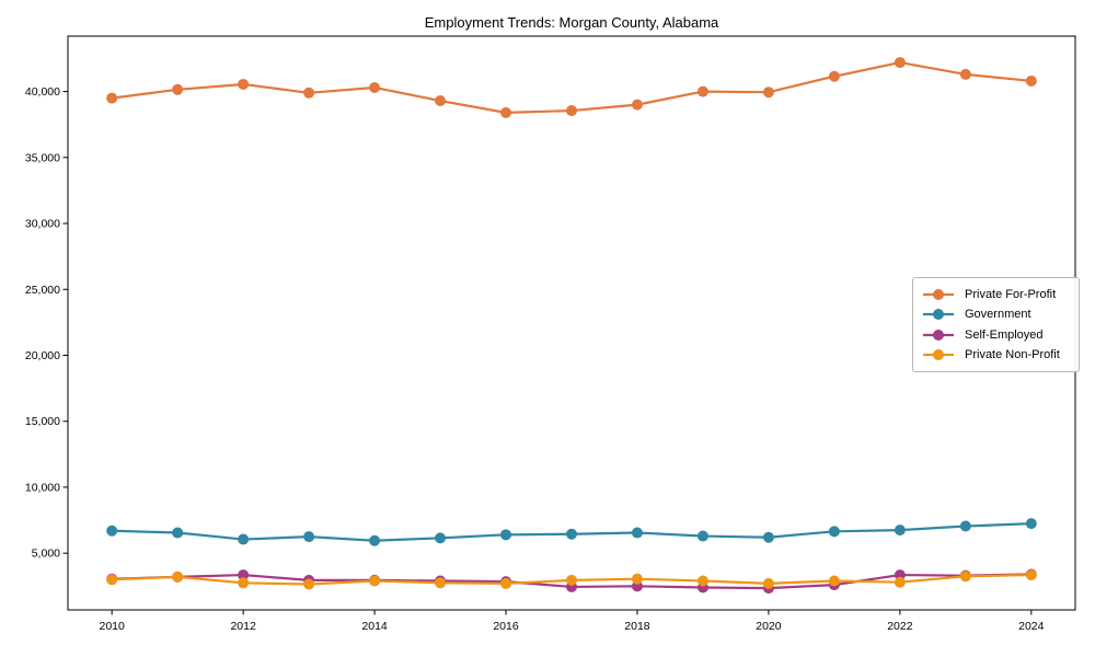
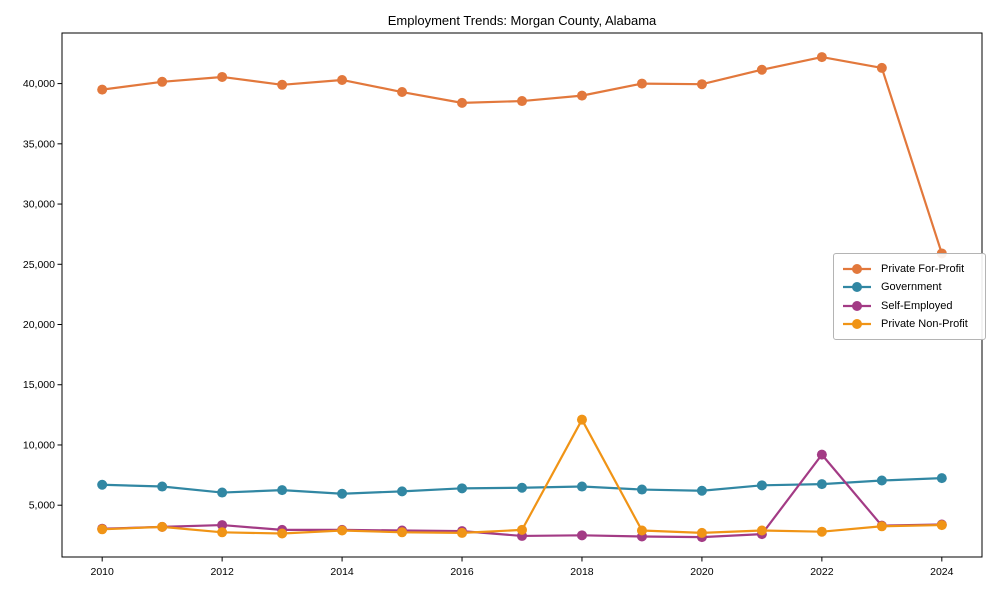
Private Non-Profit/2018: 3000 -> 12100
Self-Employed/2022: 3400 -> 9200
Private For-Profit/2024: 40800 -> 25900
